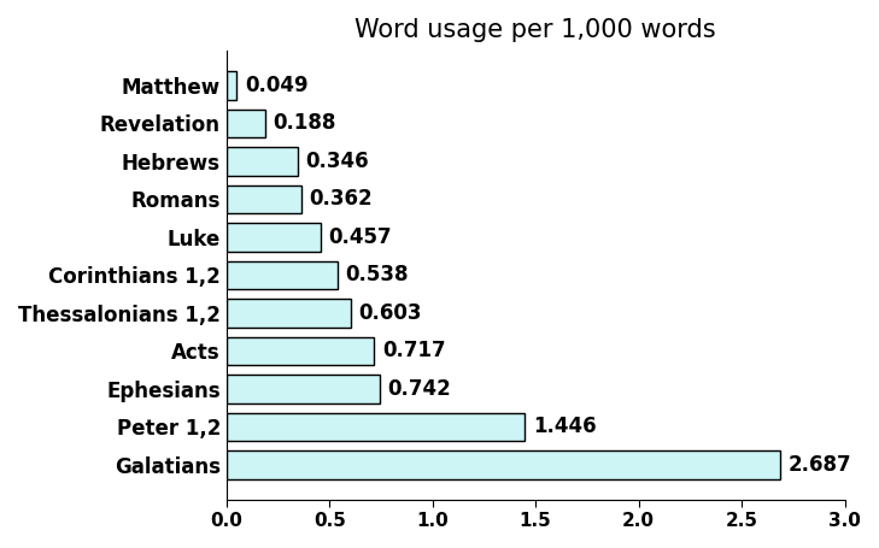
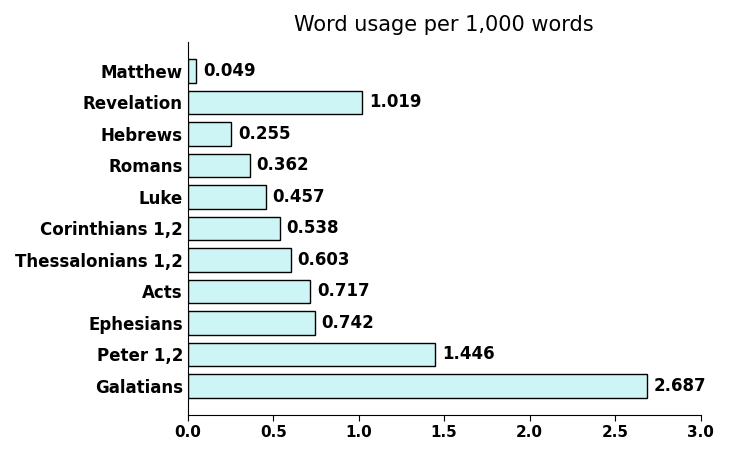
Revelation: 0.188 -> 1.019
Hebrews: 0.346 -> 0.255
